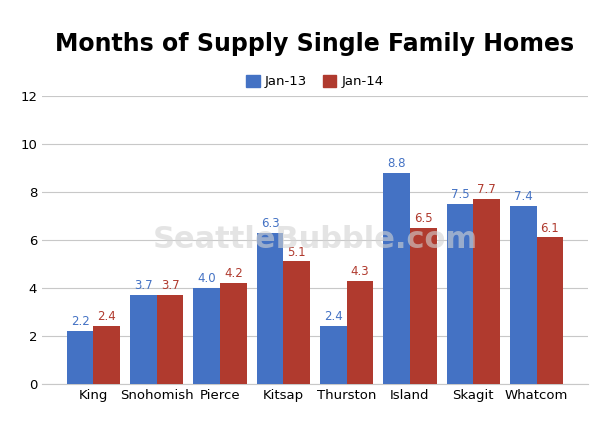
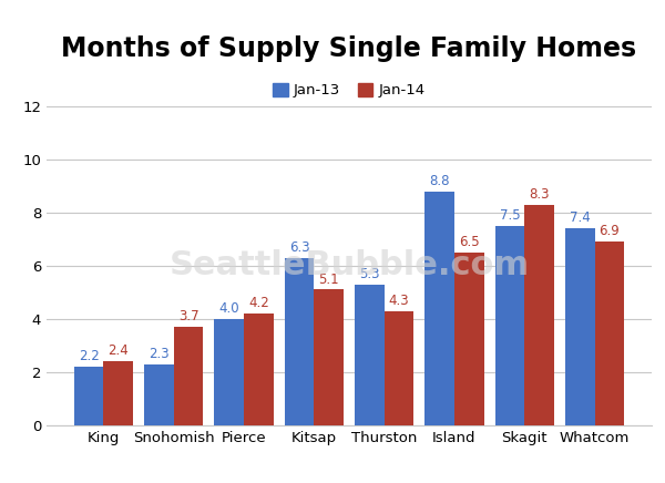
Jan-13/Snohomish: 3.7 -> 2.3
Jan-13/Thurston: 2.4 -> 5.3
Jan-14/Skagit: 7.7 -> 8.3
Jan-14/Whatcom: 6.1 -> 6.9
